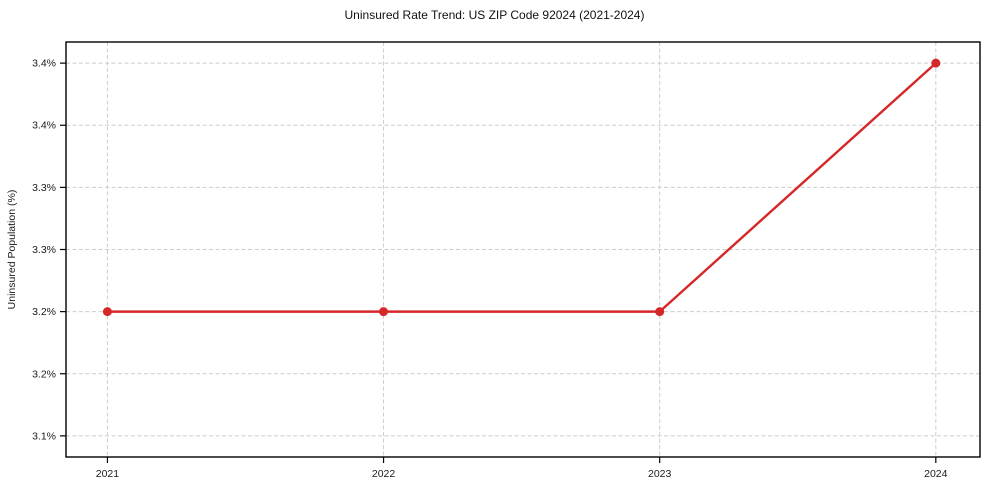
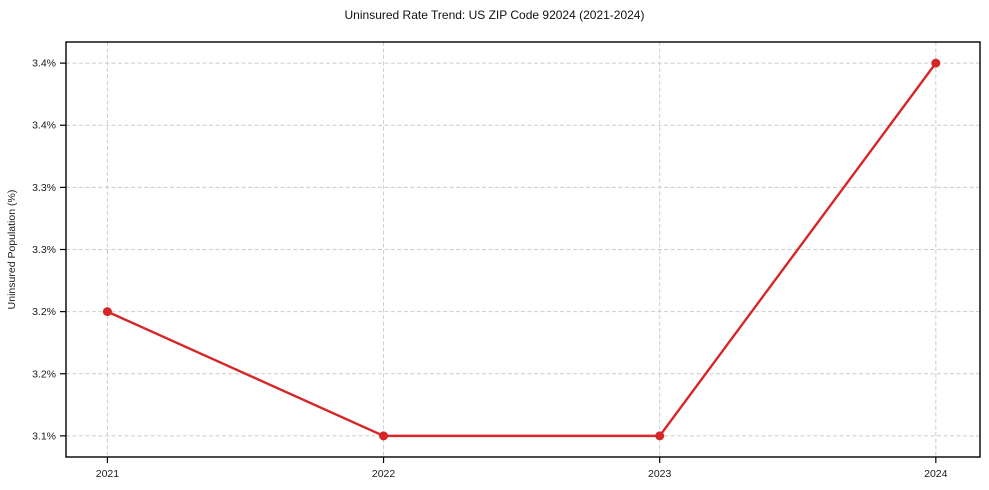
2022: 3.2% -> 3.1%
2023: 3.2% -> 3.1%
